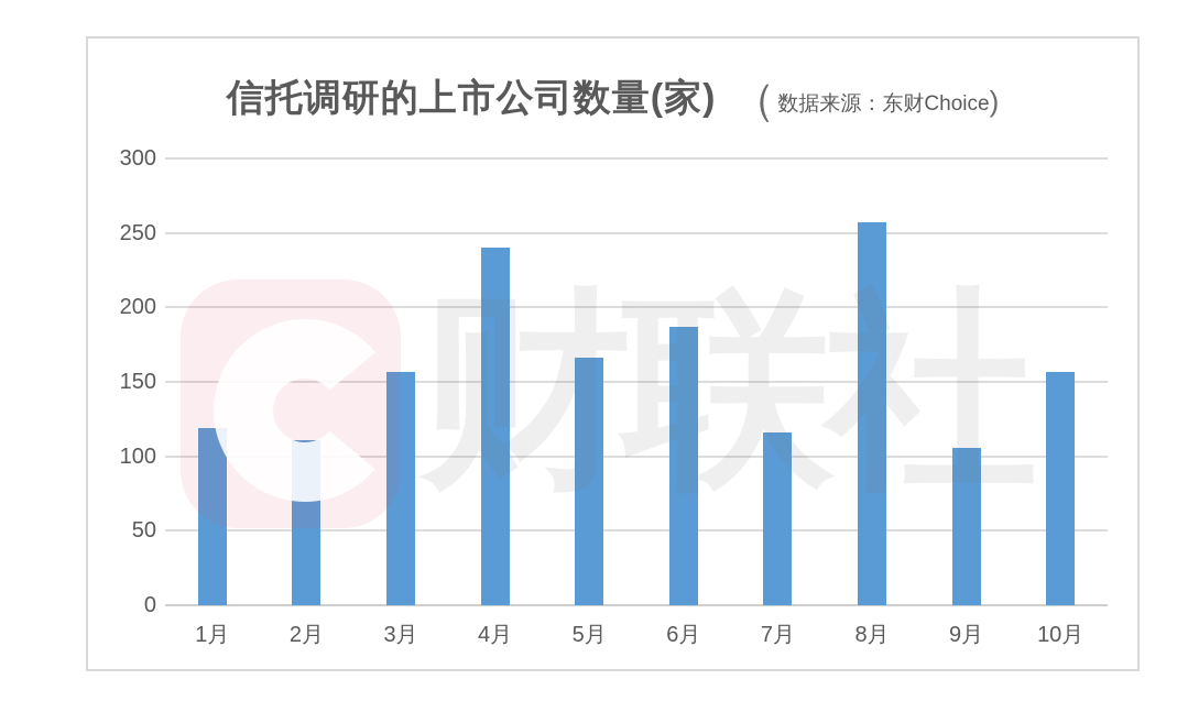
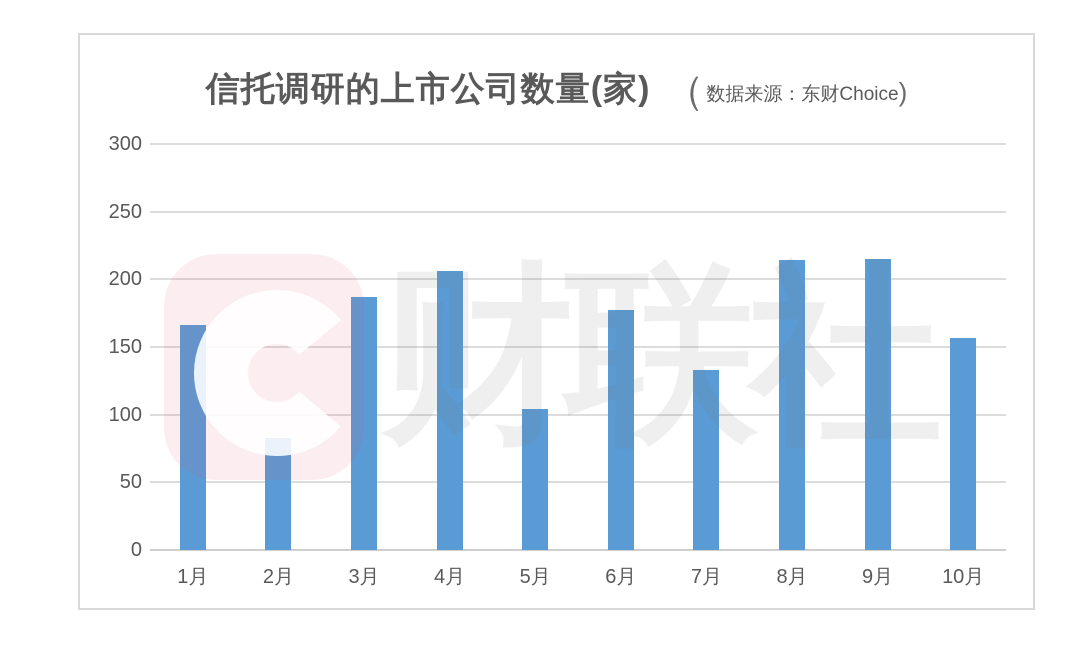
1月: 119 -> 166
2月: 111 -> 83
3月: 157 -> 187
4月: 240 -> 206
5月: 166 -> 104
6月: 187 -> 177
7月: 116 -> 133
8月: 257 -> 214
9月: 106 -> 215
